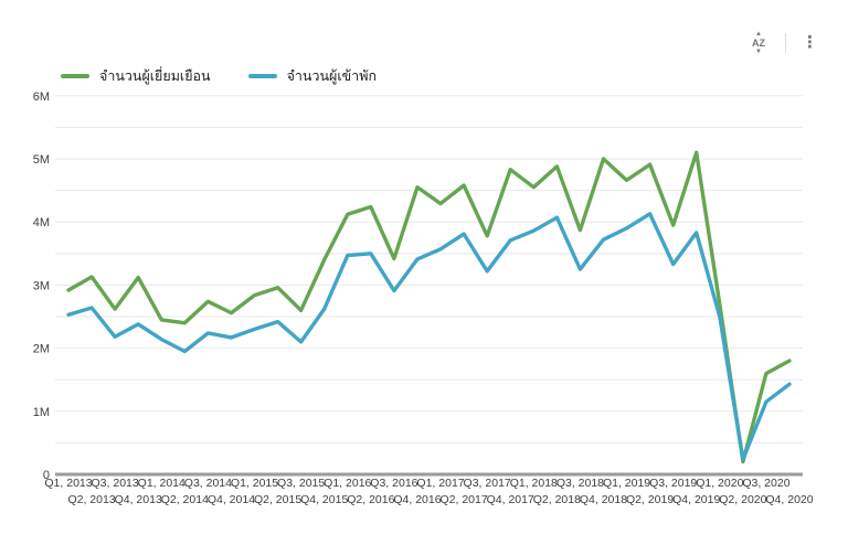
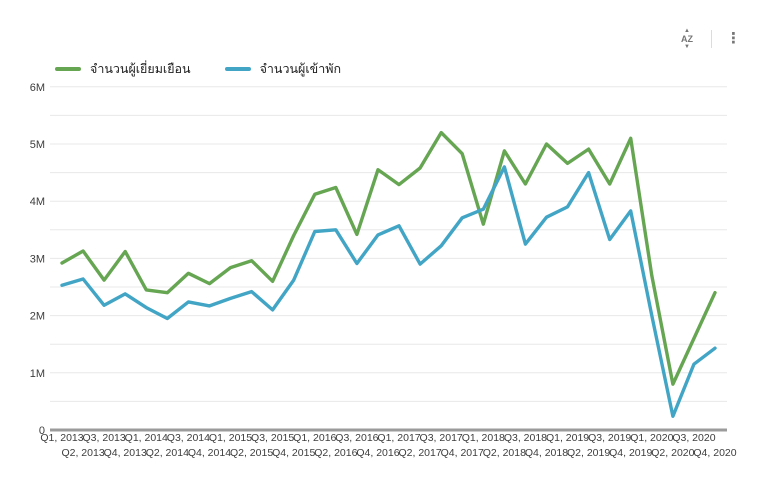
จำนวนผู้เข้าพัก/Q2, 2017: 3.8M -> 2.9M
จำนวนผู้เยี่ยมเยือน/Q3, 2017: 3.8M -> 5.2M
จำนวนผู้เยี่ยมเยือน/Q1, 2018: 4.5M -> 3.6M
จำนวนผู้เข้าพัก/Q2, 2018: 4.1M -> 4.6M
จำนวนผู้เยี่ยมเยือน/Q3, 2018: 3.9M -> 4.3M
จำนวนผู้เข้าพัก/Q2, 2019: 4.1M -> 4.5M
จำนวนผู้เยี่ยมเยือน/Q3, 2019: 4.0M -> 4.3M
จำนวนผู้เข้าพัก/Q1, 2020: 2.5M -> 2.0M
จำนวนผู้เยี่ยมเยือน/Q2, 2020: 0.2M -> 0.8M
จำนวนผู้เยี่ยมเยือน/Q4, 2020: 1.8M -> 2.4M
